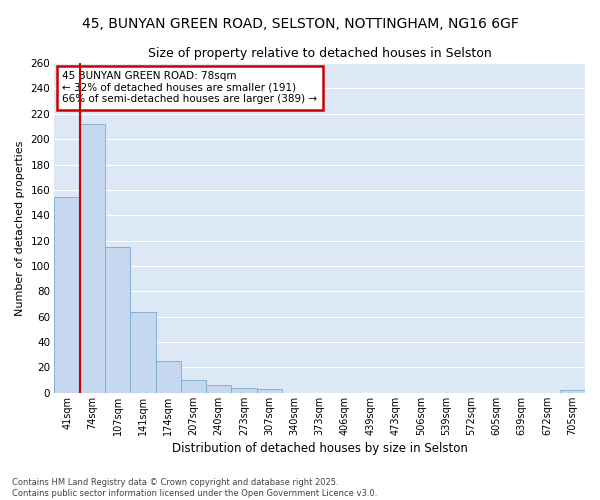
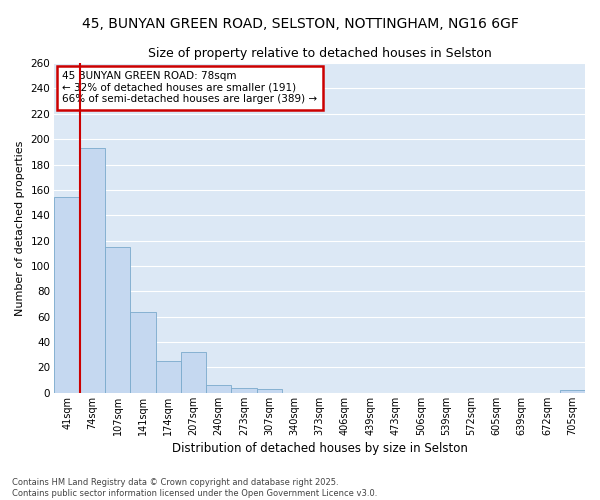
74sqm: 212 -> 193
207sqm: 10 -> 32
